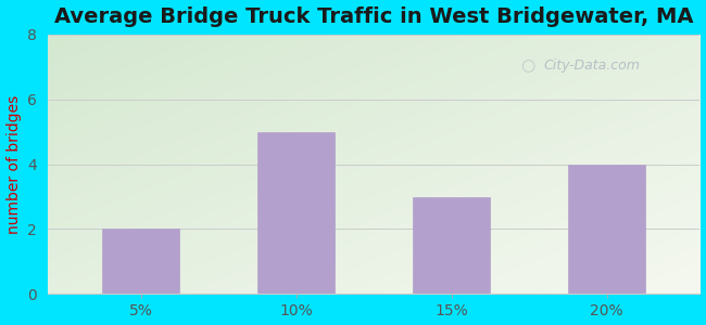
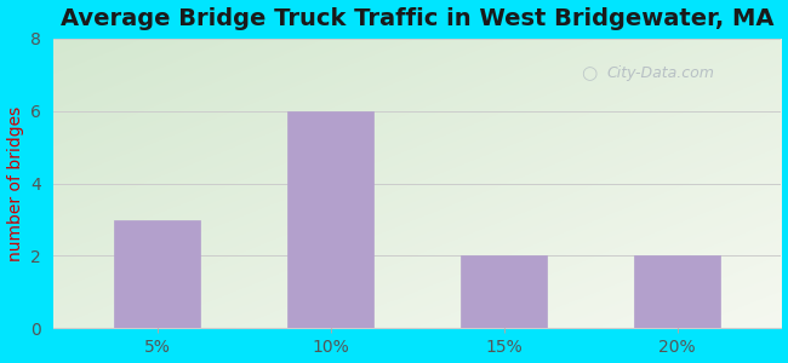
5%: 2 -> 3
10%: 5 -> 6
15%: 3 -> 2
20%: 4 -> 2
